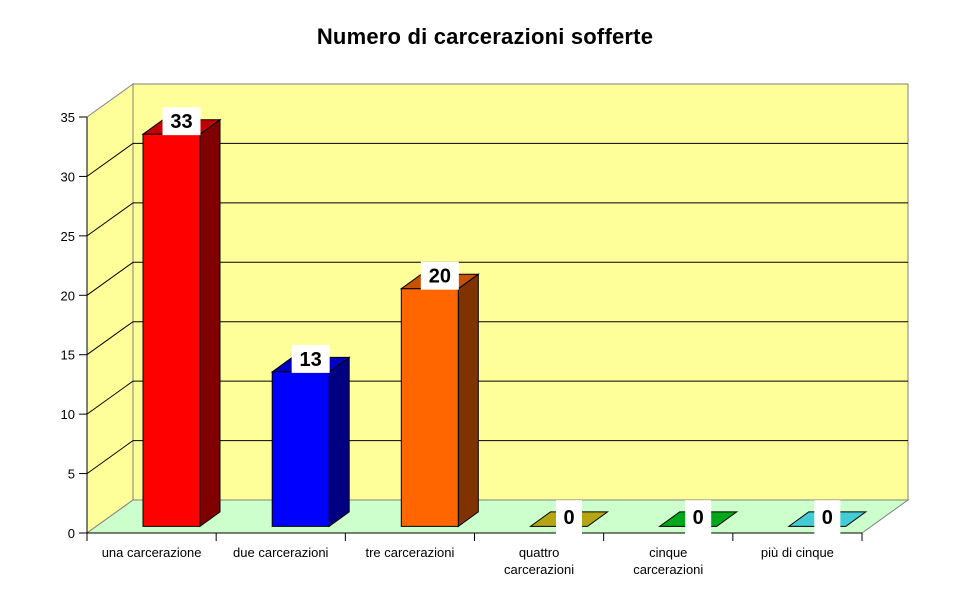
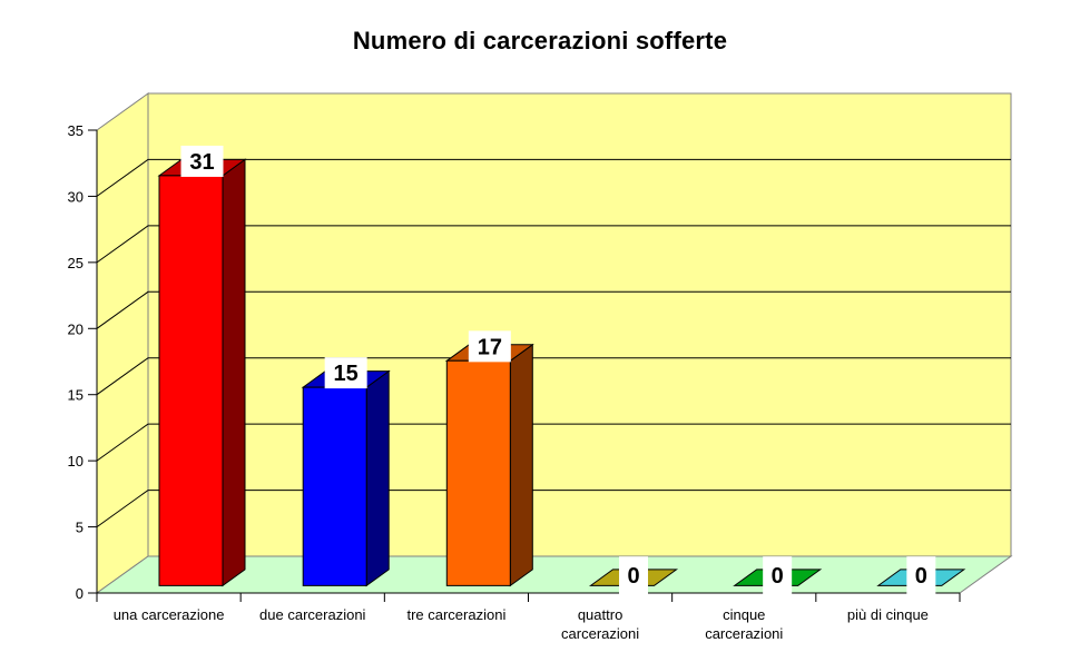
una carcerazione: 33 -> 31
due carcerazioni: 13 -> 15
tre carcerazioni: 20 -> 17
